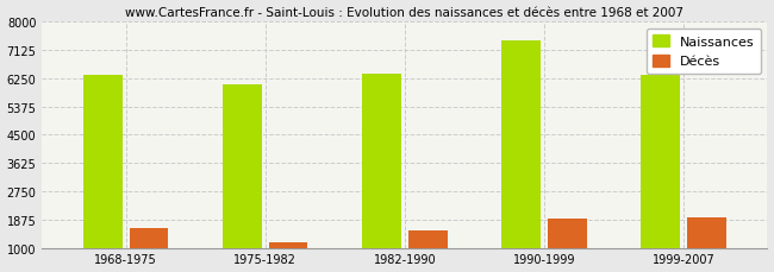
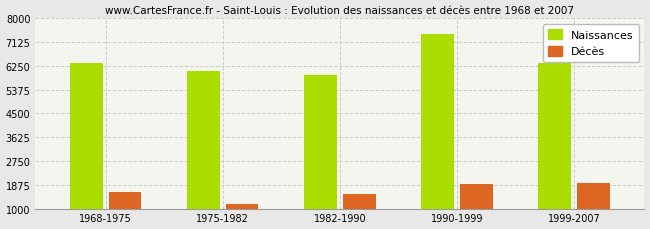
Naissances/1982-1990: 6400 -> 5900
